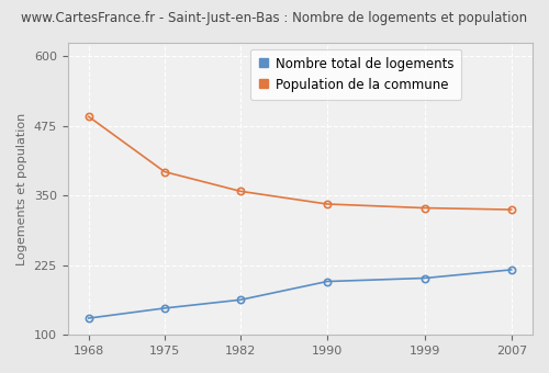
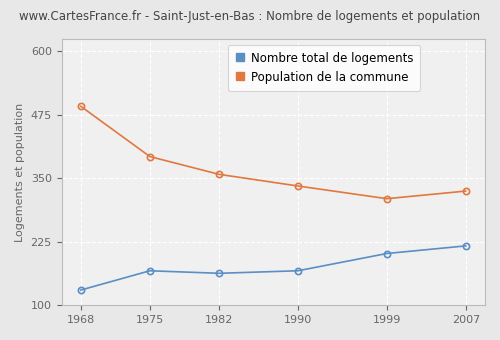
Nombre total de logements/1975: 148 -> 168
Nombre total de logements/1990: 196 -> 168
Population de la commune/1999: 328 -> 310
